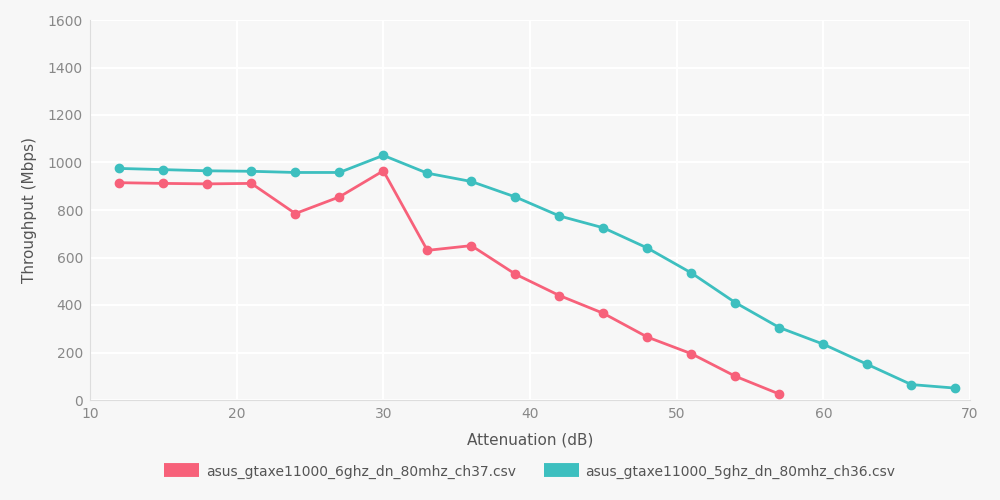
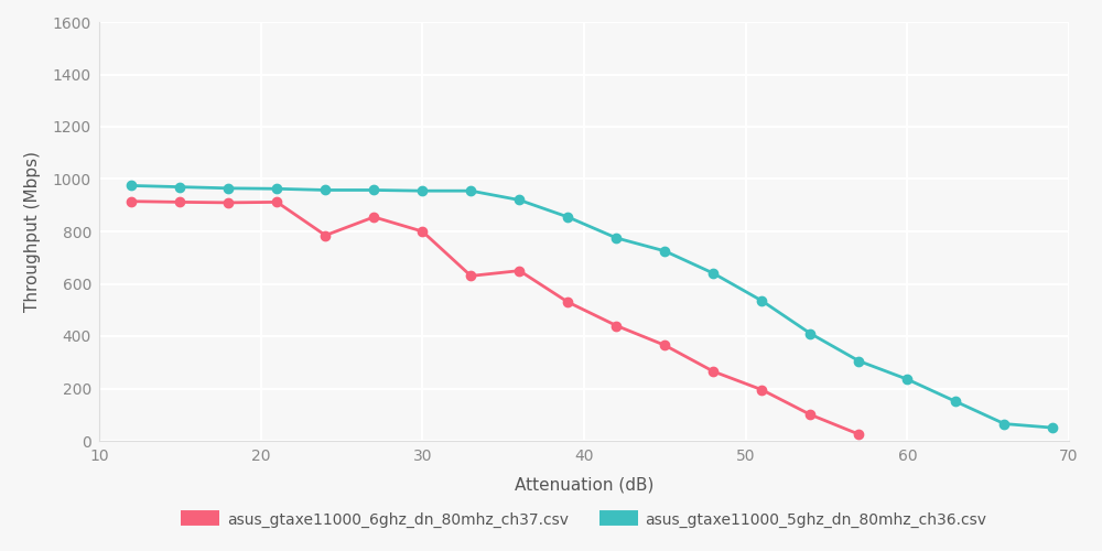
asus_gtaxe11000_6ghz_dn_80mhz_ch37.csv/30: 965 -> 800
asus_gtaxe11000_5ghz_dn_80mhz_ch36.csv/30: 1030 -> 955
